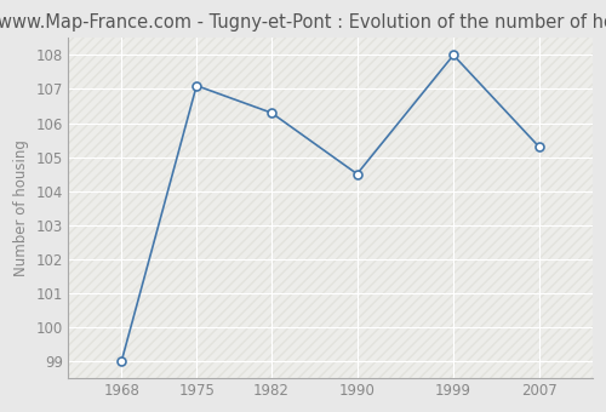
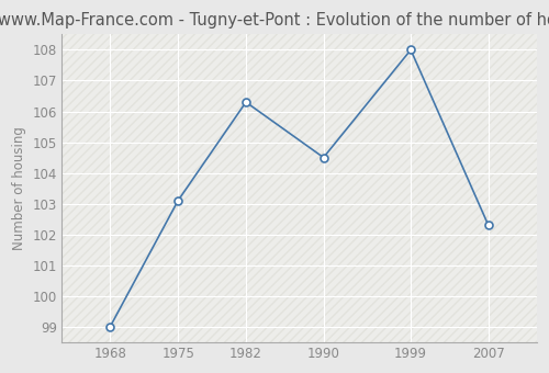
1975: 107.1 -> 103.1
2007: 105.3 -> 102.3
